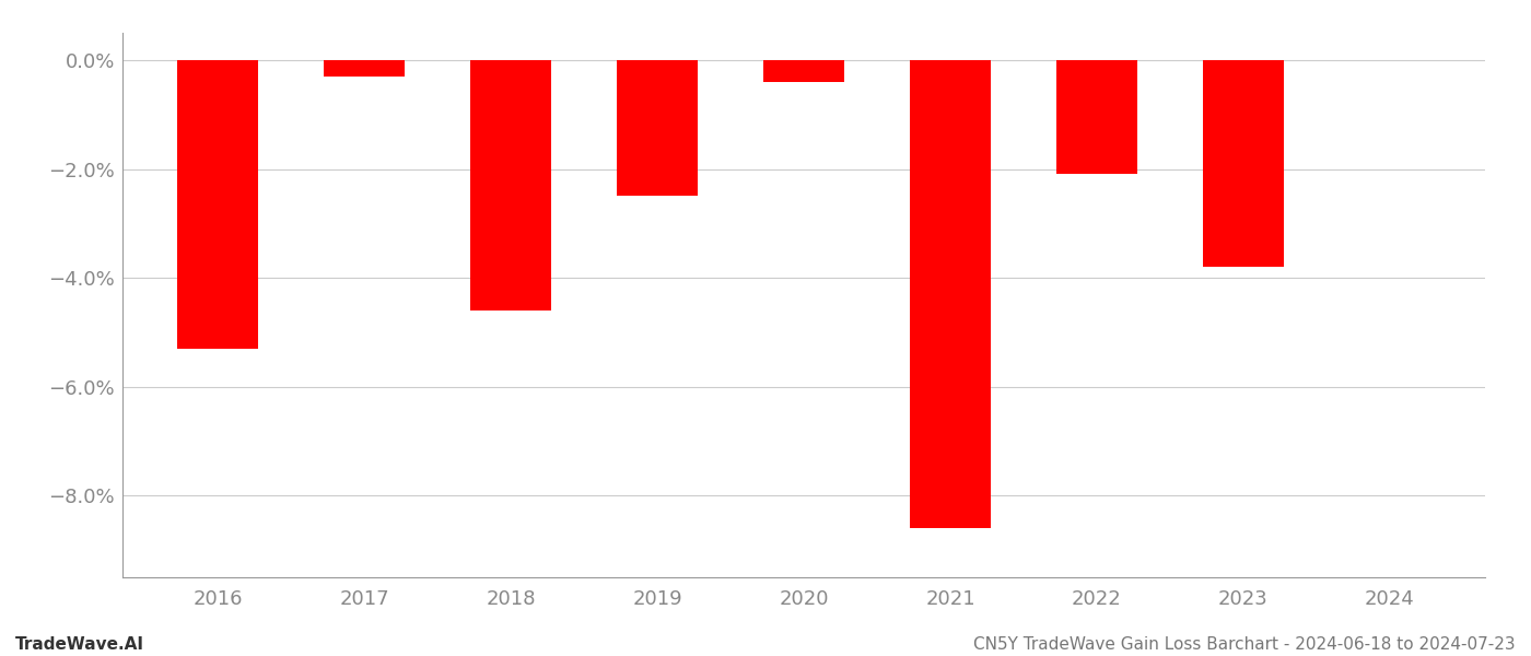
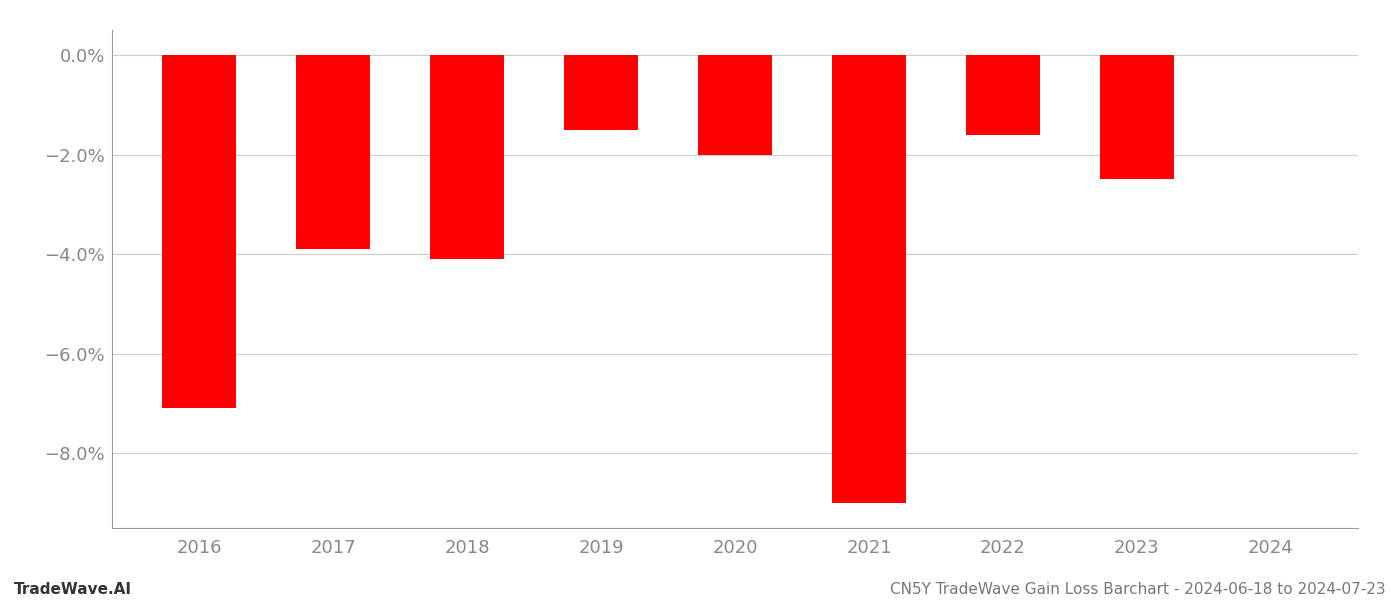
2016: -5.3% -> -7.1%
2017: -0.3% -> -3.9%
2018: -4.6% -> -4.1%
2019: -2.5% -> -1.5%
2020: -0.4% -> -2.0%
2021: -8.6% -> -9.0%
2022: -2.1% -> -1.6%
2023: -3.8% -> -2.5%
